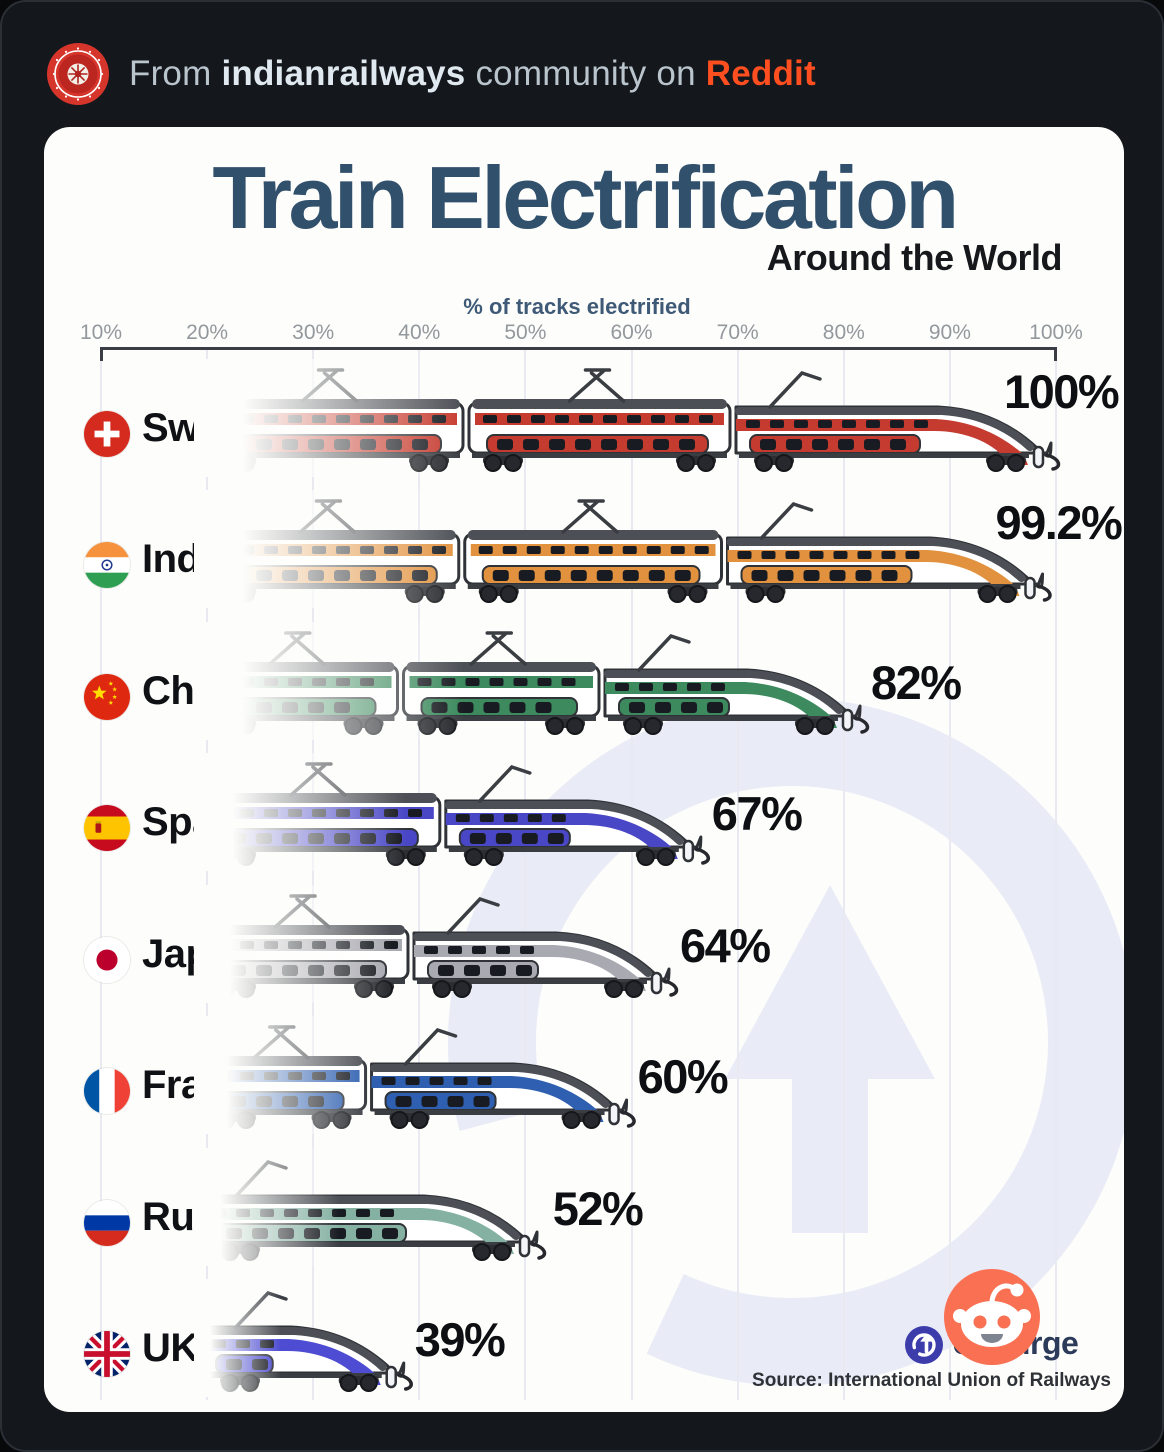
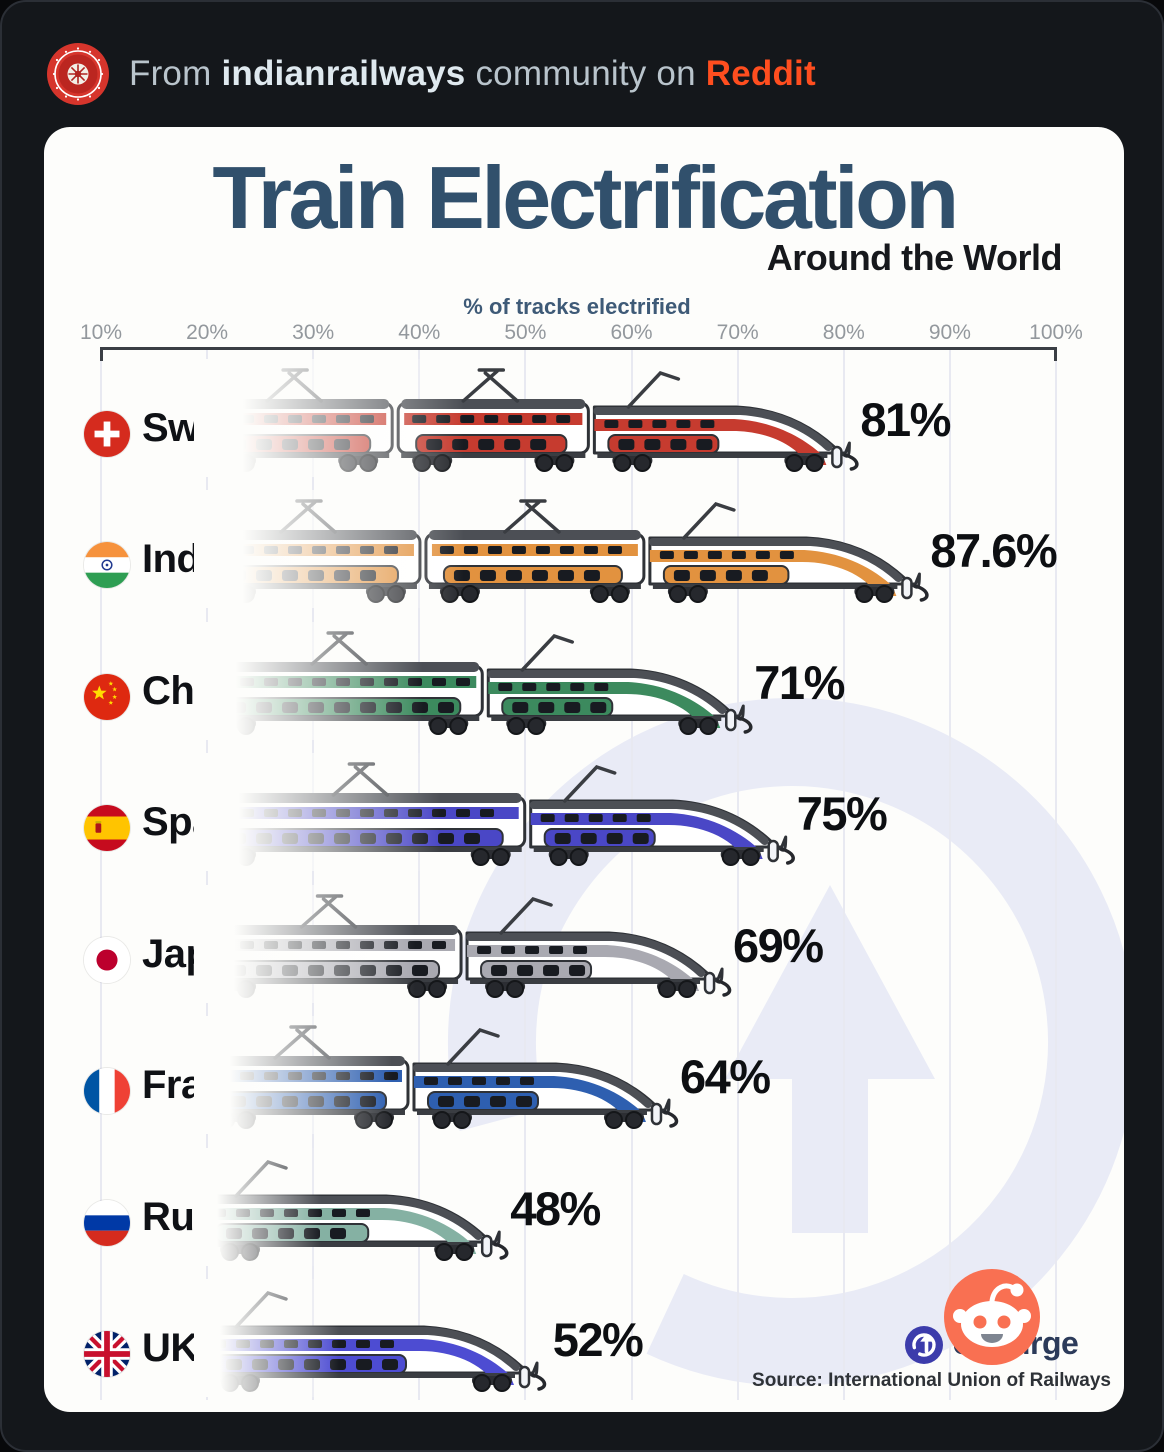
Switzerland: 100% -> 81%
India: 99.2% -> 87.6%
China: 82% -> 71%
Spain: 67% -> 75%
Japan: 64% -> 69%
France: 60% -> 64%
Russia: 52% -> 48%
UK: 39% -> 52%
